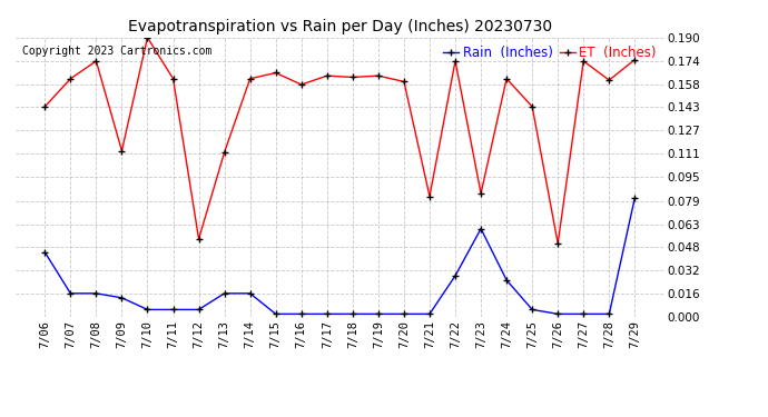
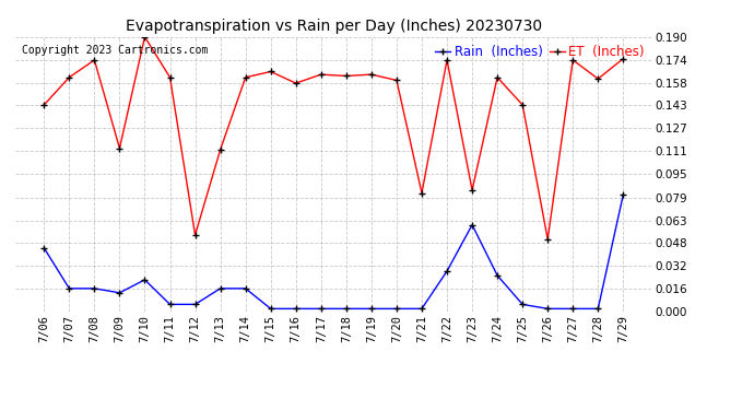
Rain (Inches)/7/10: 0.005 -> 0.022
